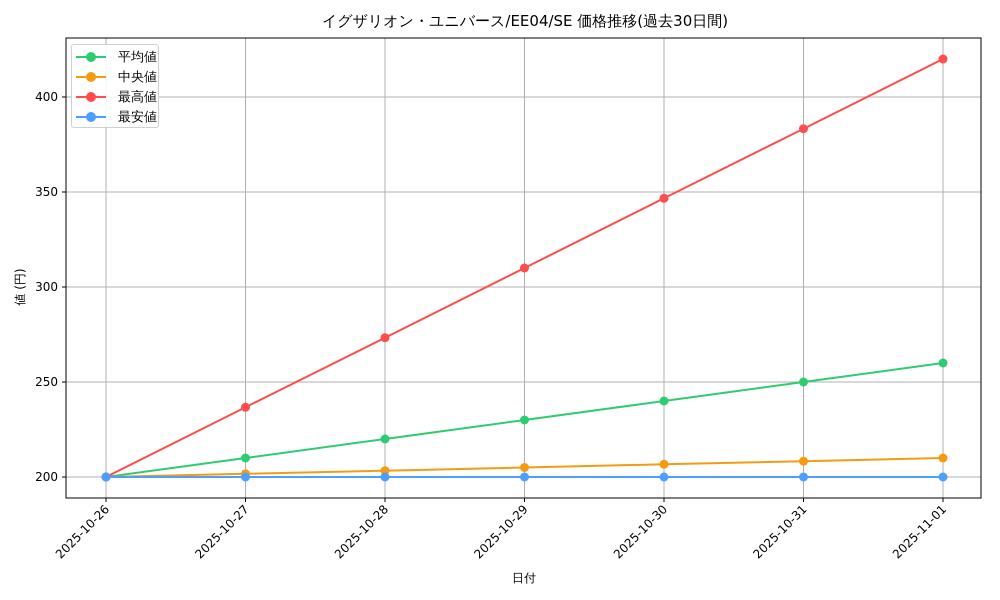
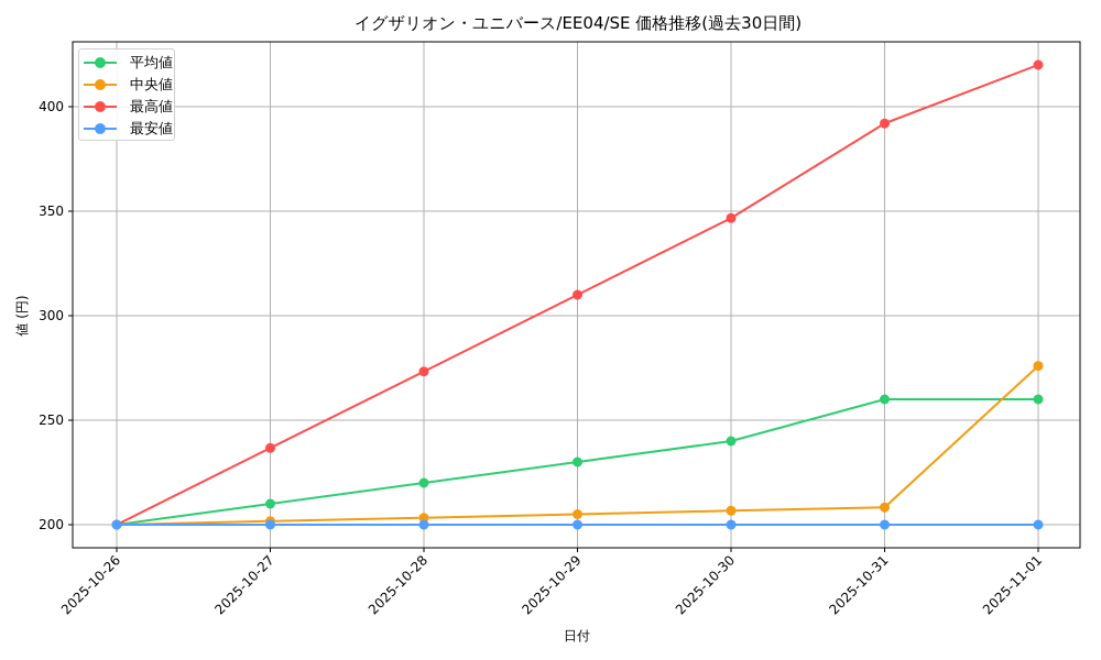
平均値/2025-10-31: 250 -> 260
最高値/2025-10-31: 383 -> 392
中央値/2025-11-01: 210 -> 276
